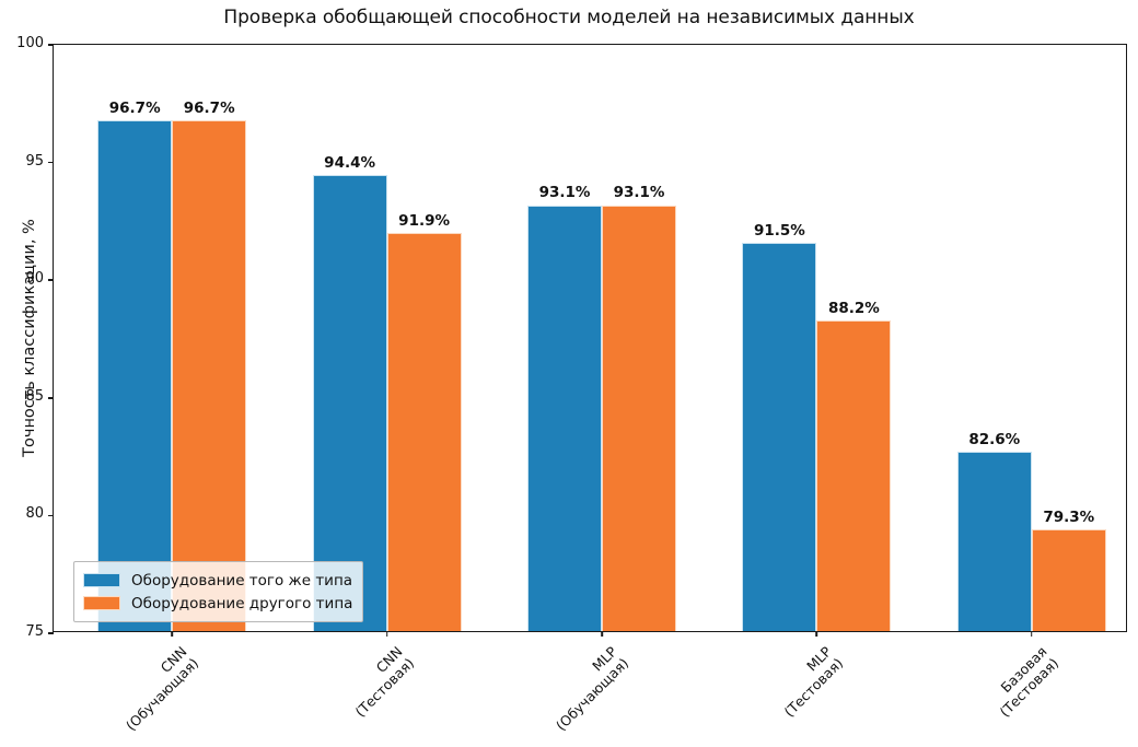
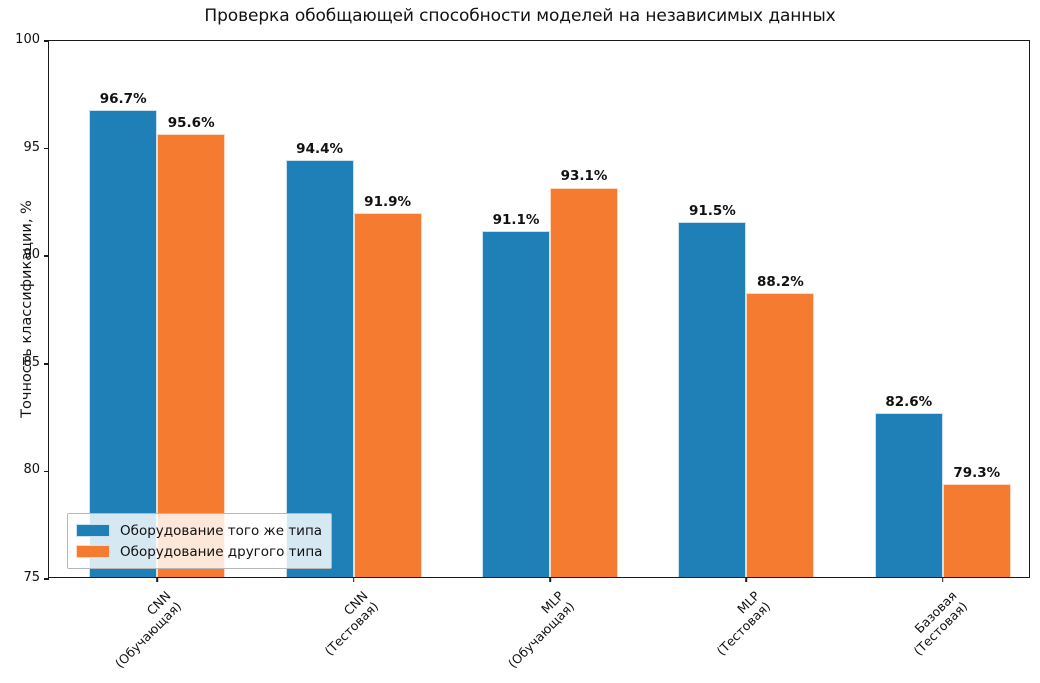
Оборудование другого типа/CNN (Обучающая): 96.7% -> 95.6%
Оборудование того же типа/MLP (Обучающая): 93.1% -> 91.1%
